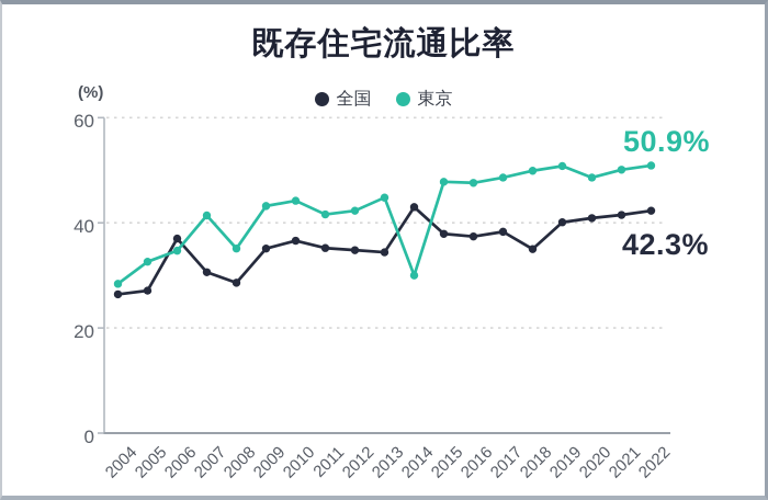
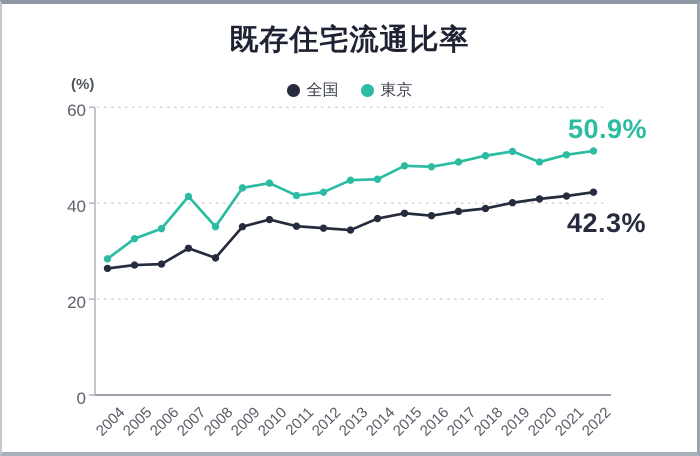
全国/2006: 37 -> 27
全国/2014: 43 -> 37
東京/2014: 30 -> 45
全国/2018: 35 -> 39
